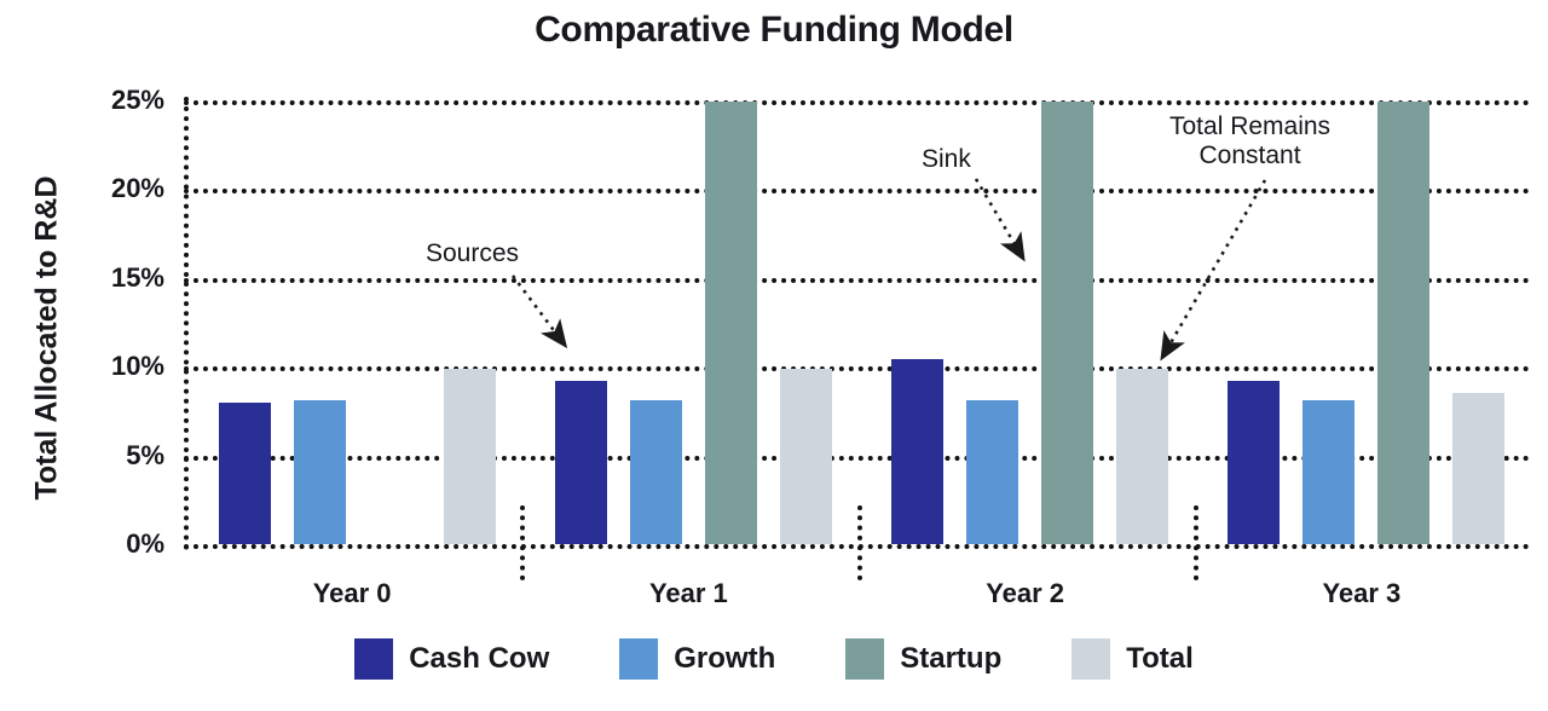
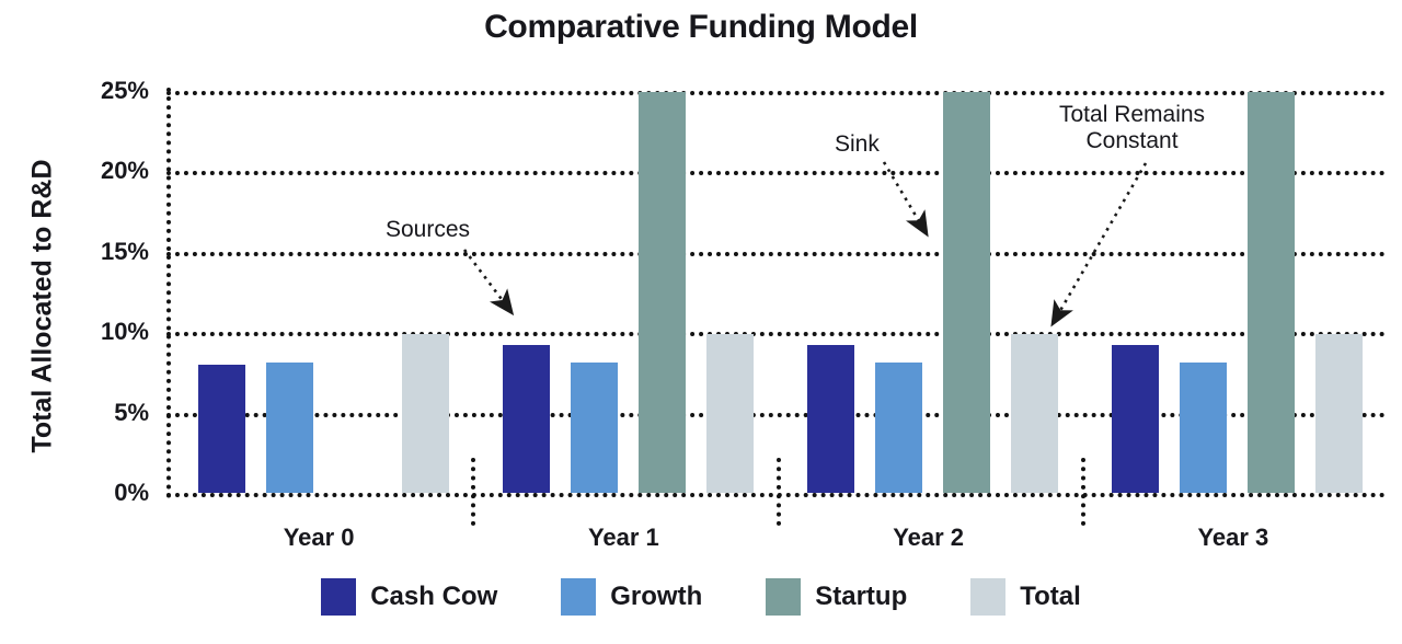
Cash Cow/Year 2: 10.4% -> 9.2%
Total/Year 3: 8.5% -> 9.9%
